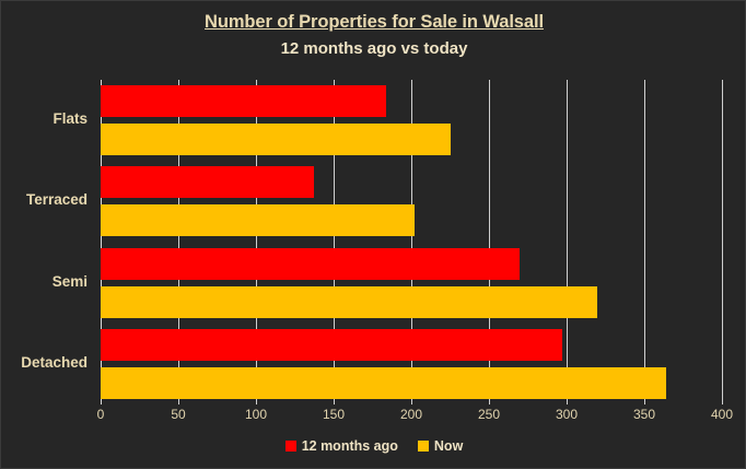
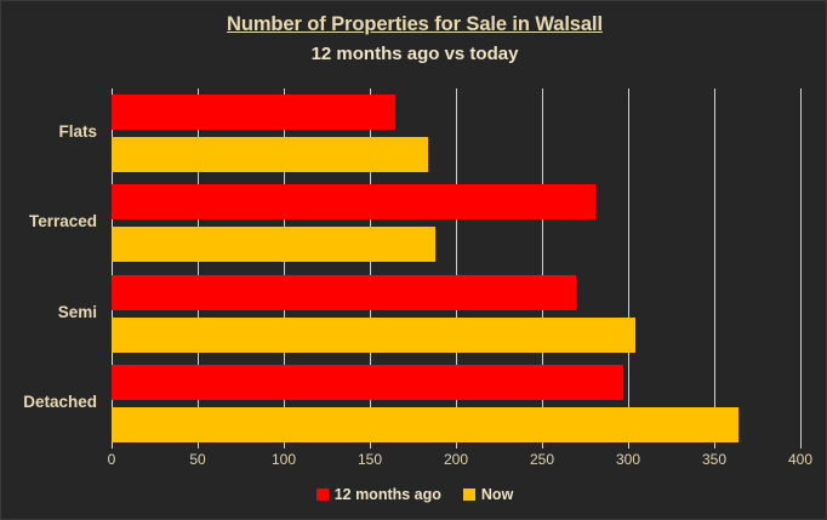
12 months ago/Flats: 184 -> 165
Now/Flats: 225 -> 184
12 months ago/Terraced: 137 -> 281
Now/Terraced: 202 -> 188
Now/Semi: 320 -> 304
